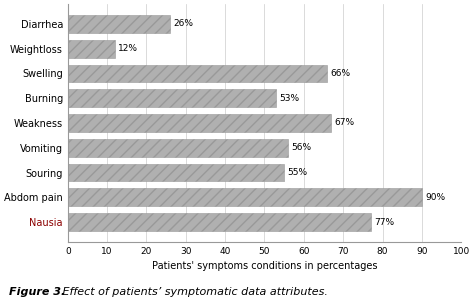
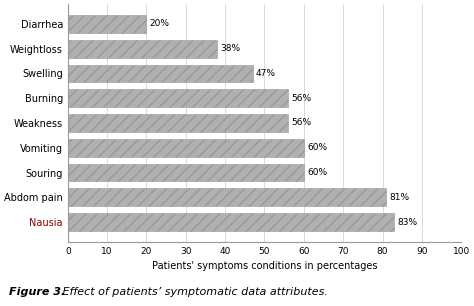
Diarrhea: 26% -> 20%
Weightloss: 12% -> 38%
Swelling: 66% -> 47%
Burning: 53% -> 56%
Weakness: 67% -> 56%
Vomiting: 56% -> 60%
Souring: 55% -> 60%
Abdom pain: 90% -> 81%
Nausia: 77% -> 83%
